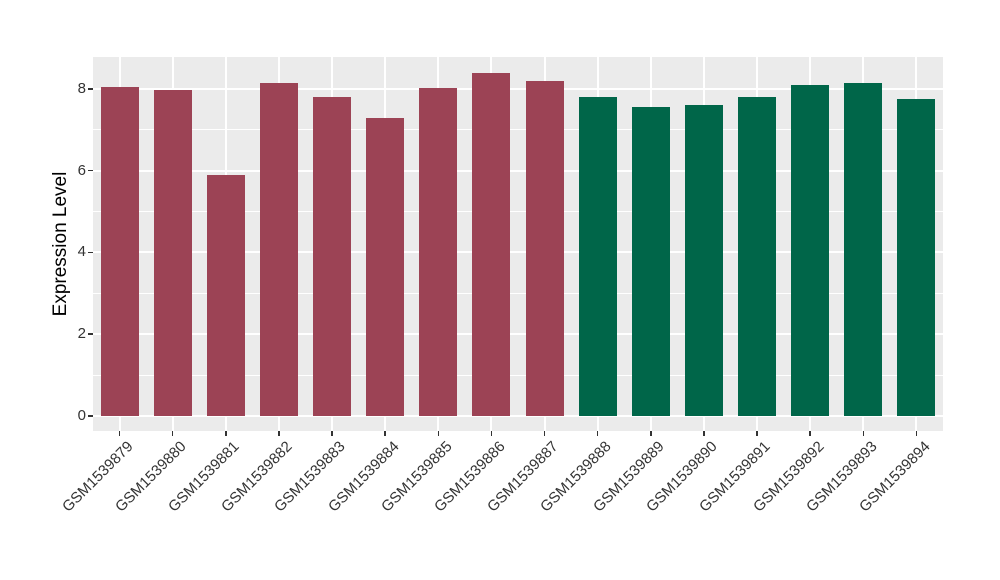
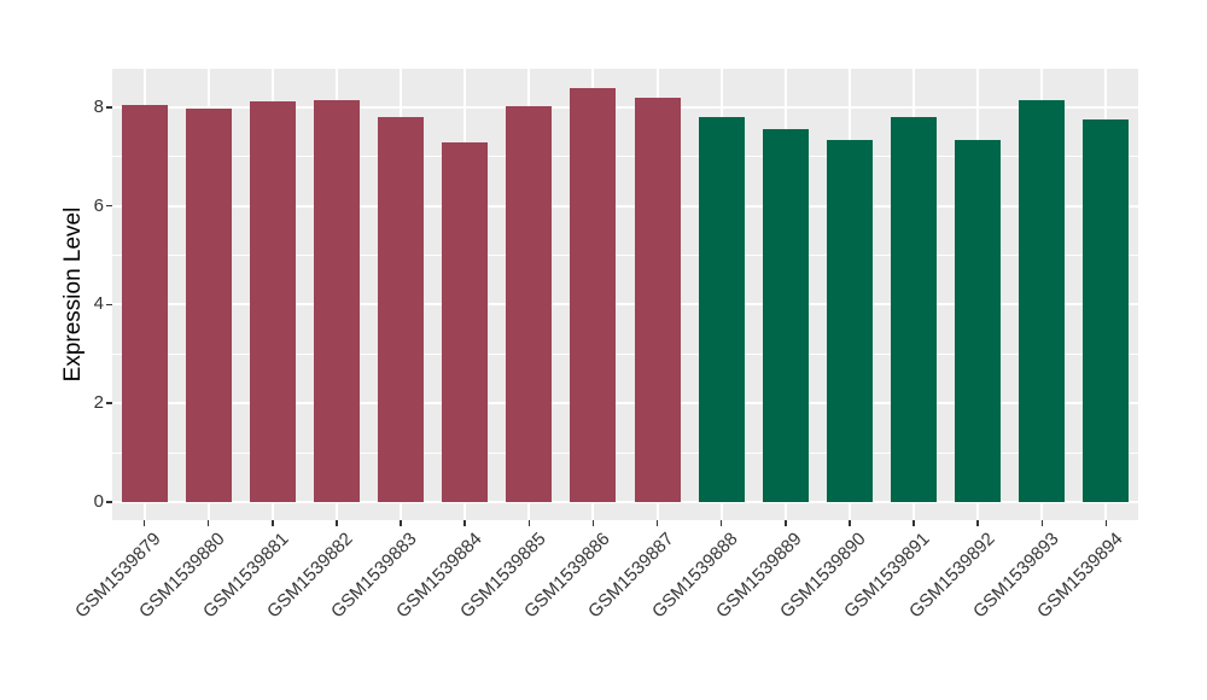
GSM1539881: 5.9 -> 8.1
GSM1539890: 7.6 -> 7.3
GSM1539892: 8.1 -> 7.3
